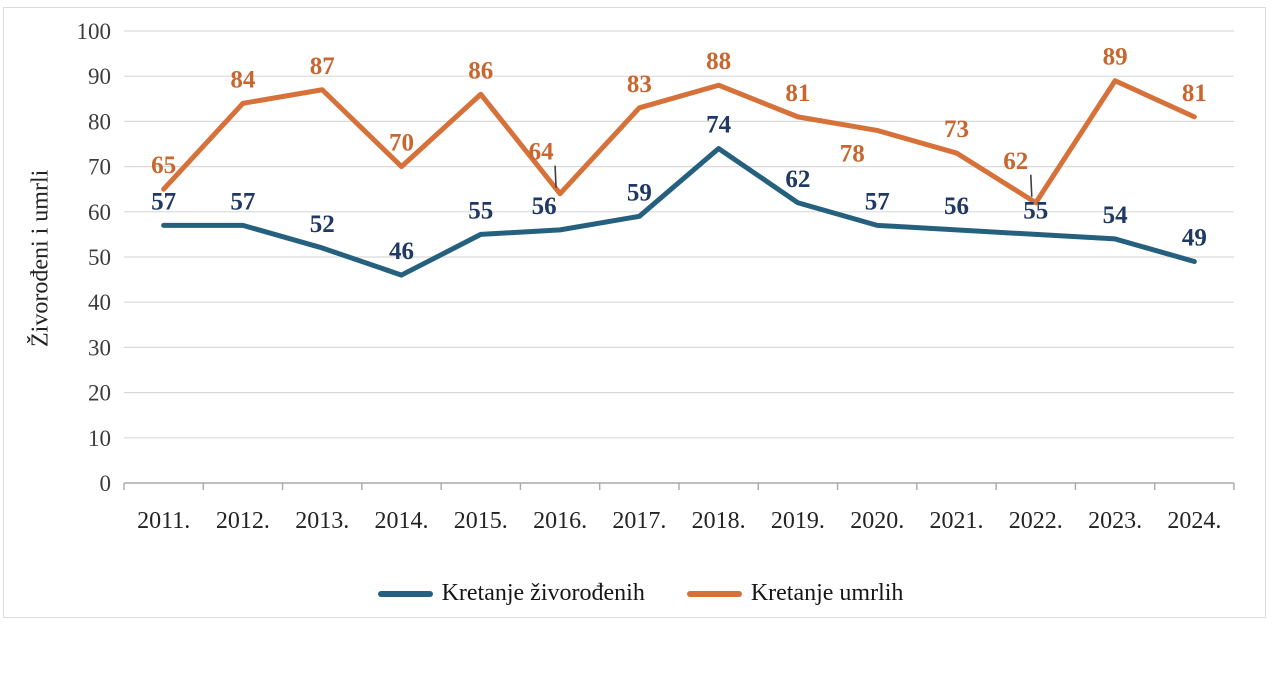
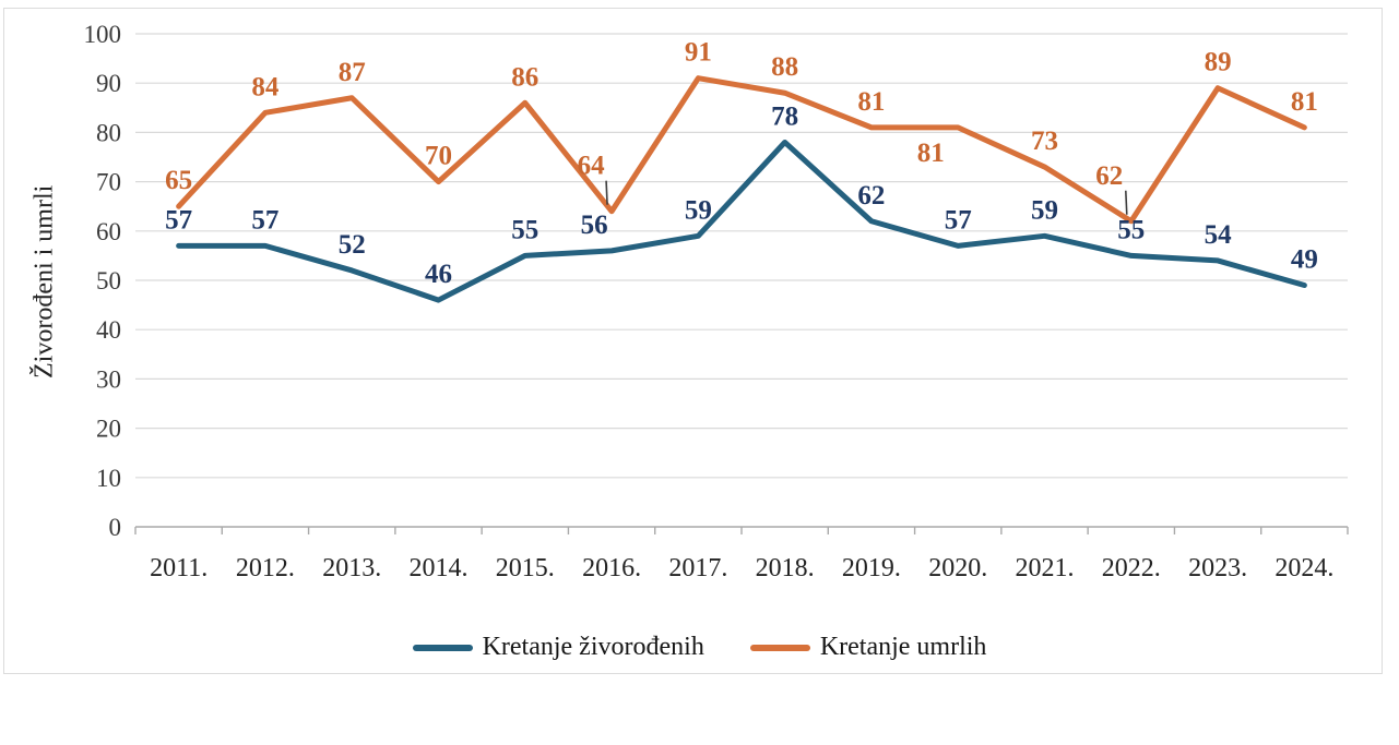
Kretanje umrlih/2017.: 83 -> 91
Kretanje živorođenih/2018.: 74 -> 78
Kretanje umrlih/2020.: 78 -> 81
Kretanje živorođenih/2021.: 56 -> 59
